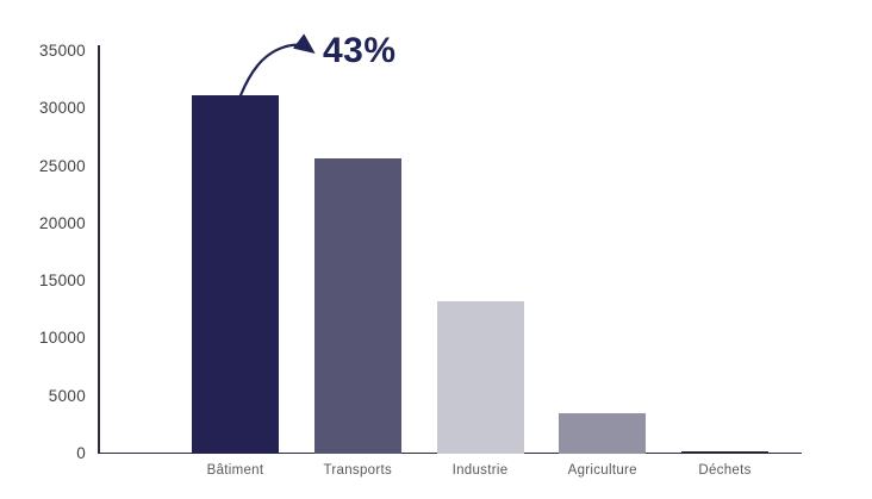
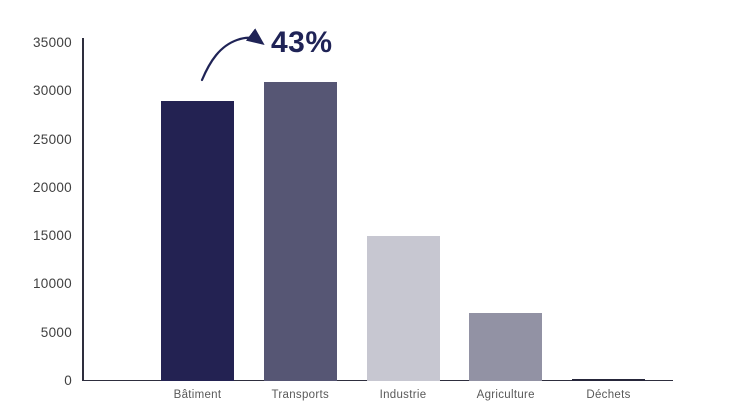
Bâtiment: 31000 -> 29000
Transports: 26000 -> 31000
Industrie: 13000 -> 15000
Agriculture: 4000 -> 7000
